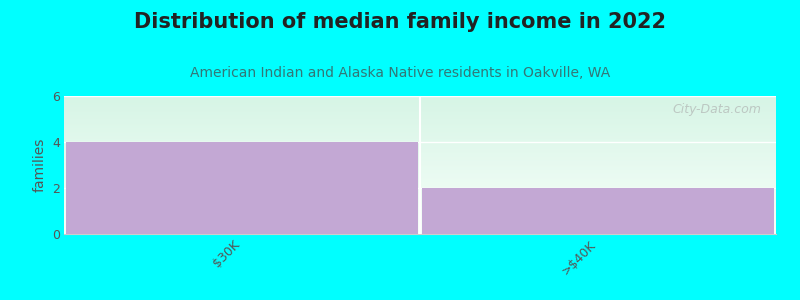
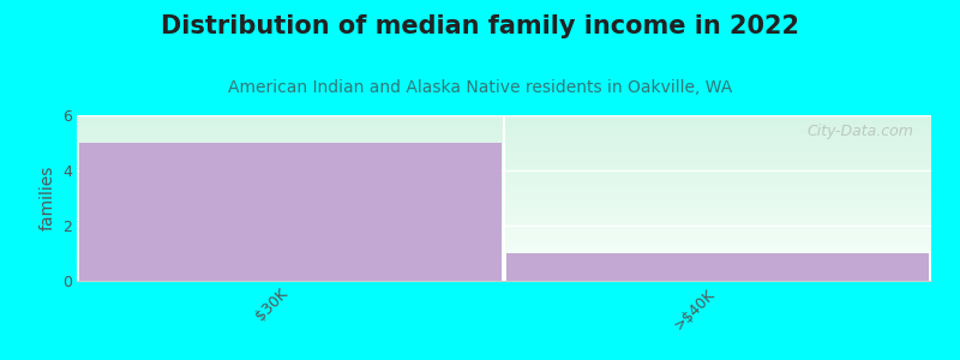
$30K: 4 -> 5
>$40K: 2 -> 1
